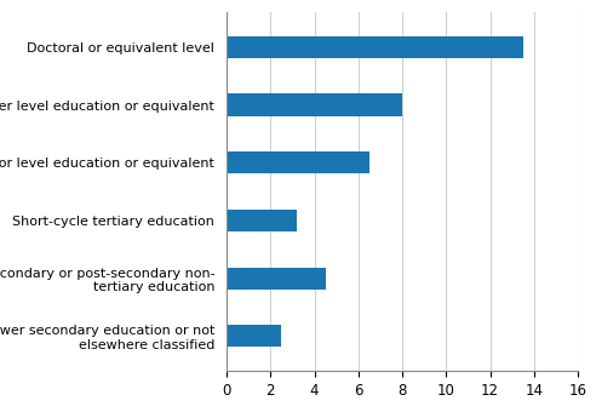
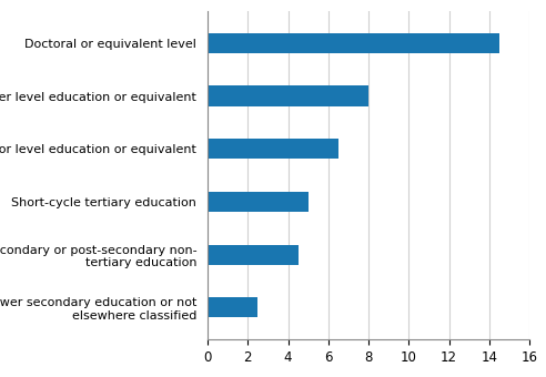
Doctoral or equivalent level: 13.5 -> 14.5
Short-cycle tertiary education: 3.2 -> 5.0
